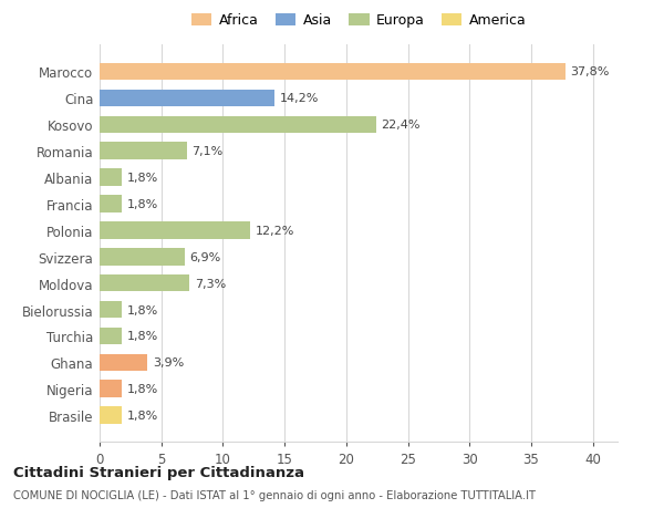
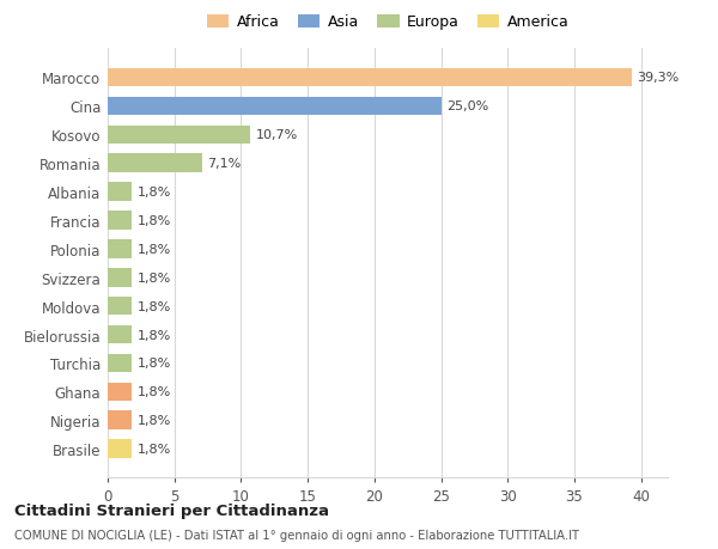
Marocco: 37,8% -> 39,3%
Cina: 14,2% -> 25,0%
Kosovo: 22,4% -> 10,7%
Polonia: 12,2% -> 1,8%
Svizzera: 6,9% -> 1,8%
Moldova: 7,3% -> 1,8%
Ghana: 3,9% -> 1,8%
